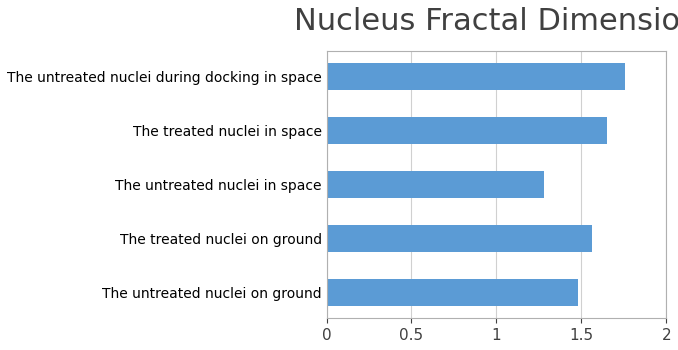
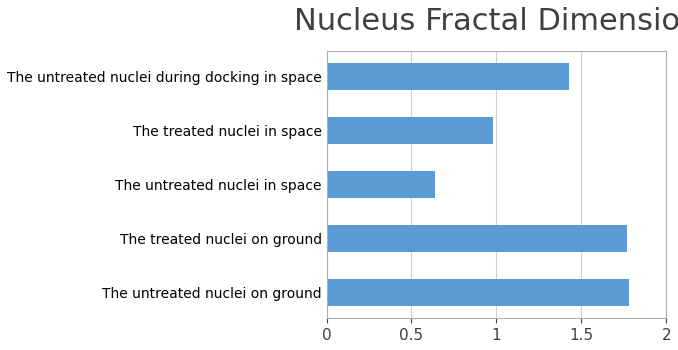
The untreated nuclei during docking in space: 1.76 -> 1.43
The treated nuclei in space: 1.65 -> 0.98
The untreated nuclei in space: 1.28 -> 0.64
The treated nuclei on ground: 1.56 -> 1.77
The untreated nuclei on ground: 1.48 -> 1.78
